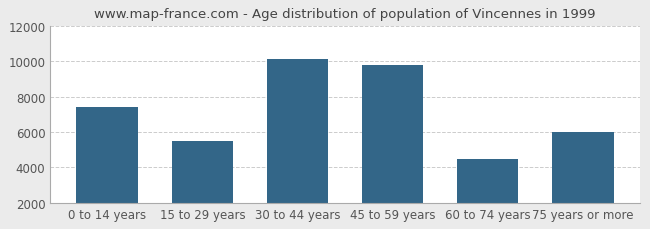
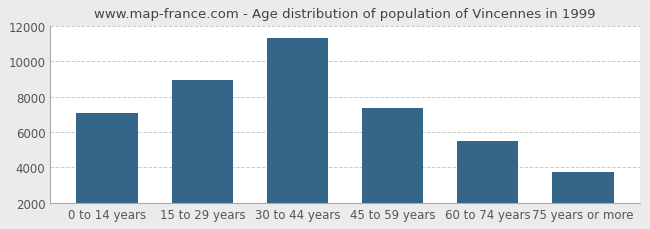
0 to 14 years: 7400 -> 7000
15 to 29 years: 5500 -> 9000
30 to 44 years: 10100 -> 11300
45 to 59 years: 9800 -> 7400
60 to 74 years: 4500 -> 5500
75 years or more: 6000 -> 3800
